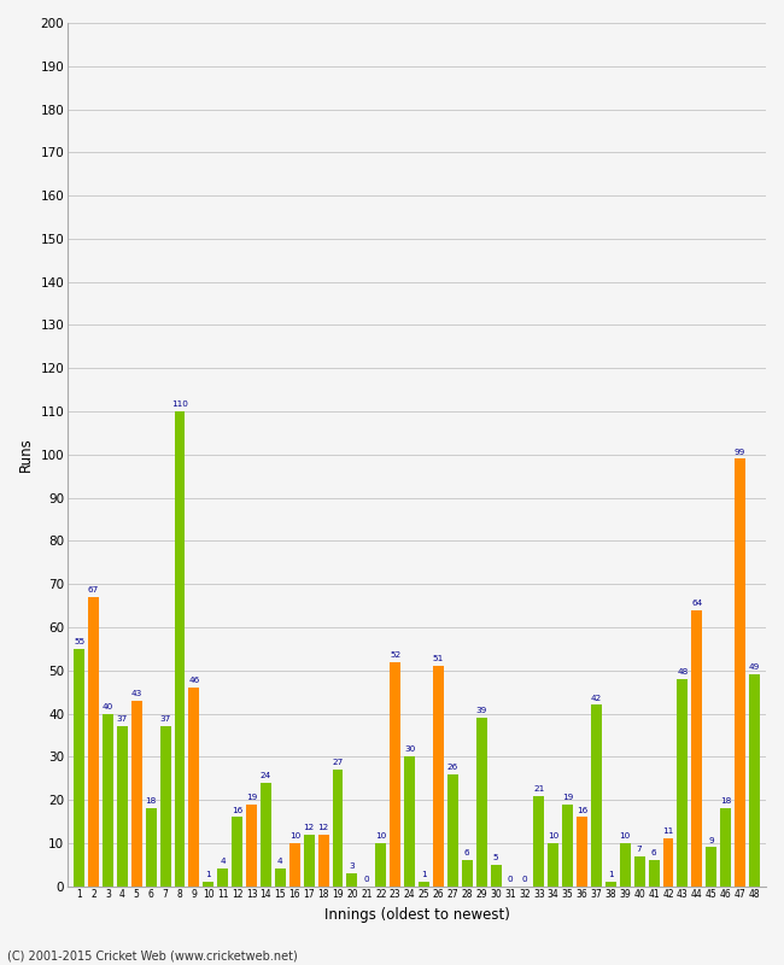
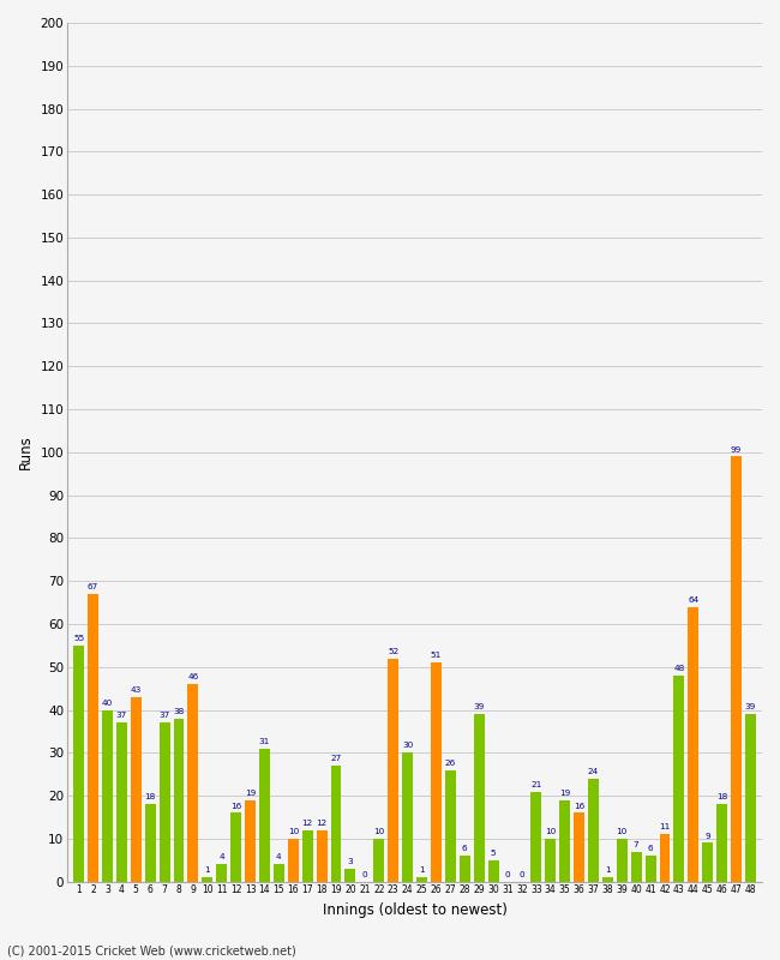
8: 110 -> 38
14: 24 -> 31
37: 42 -> 24
48: 49 -> 39
